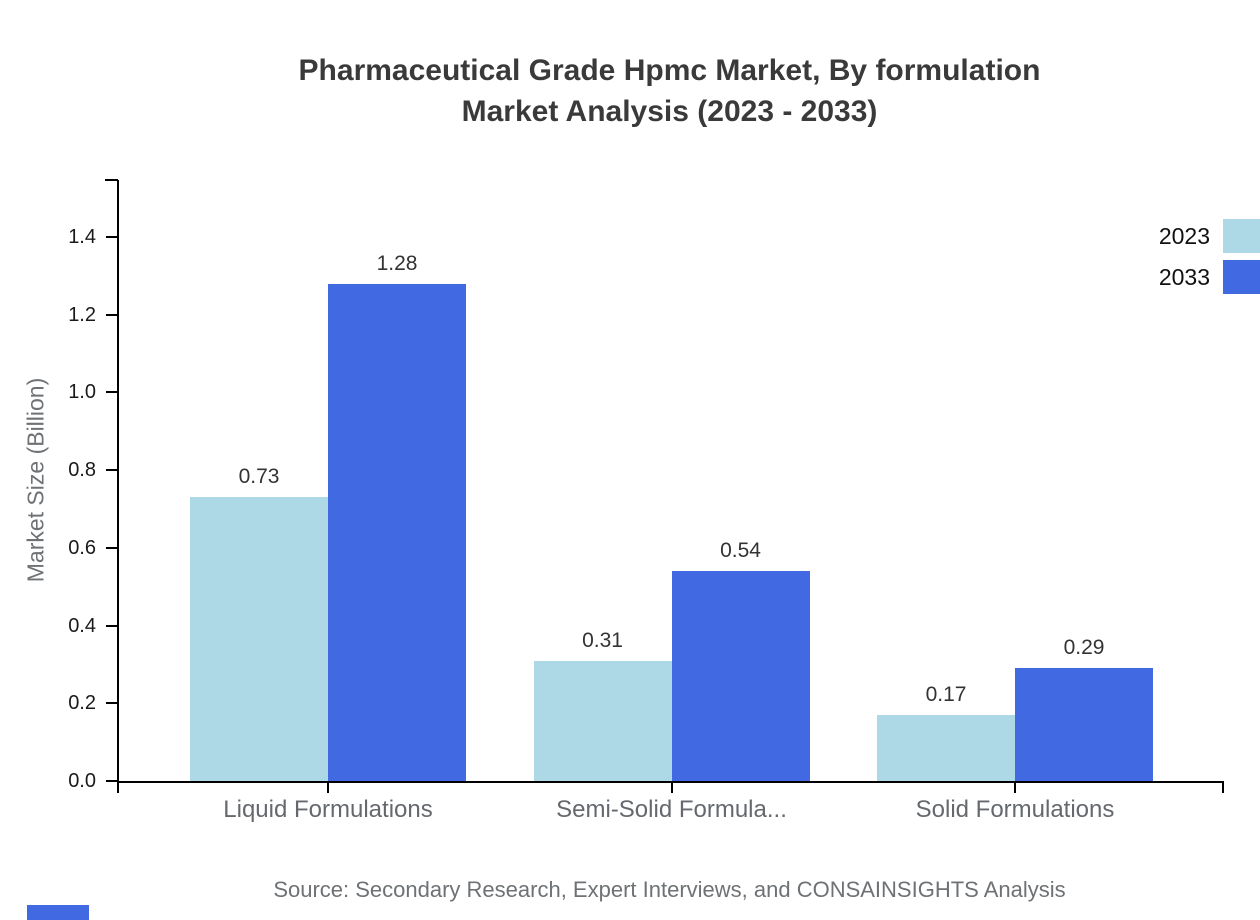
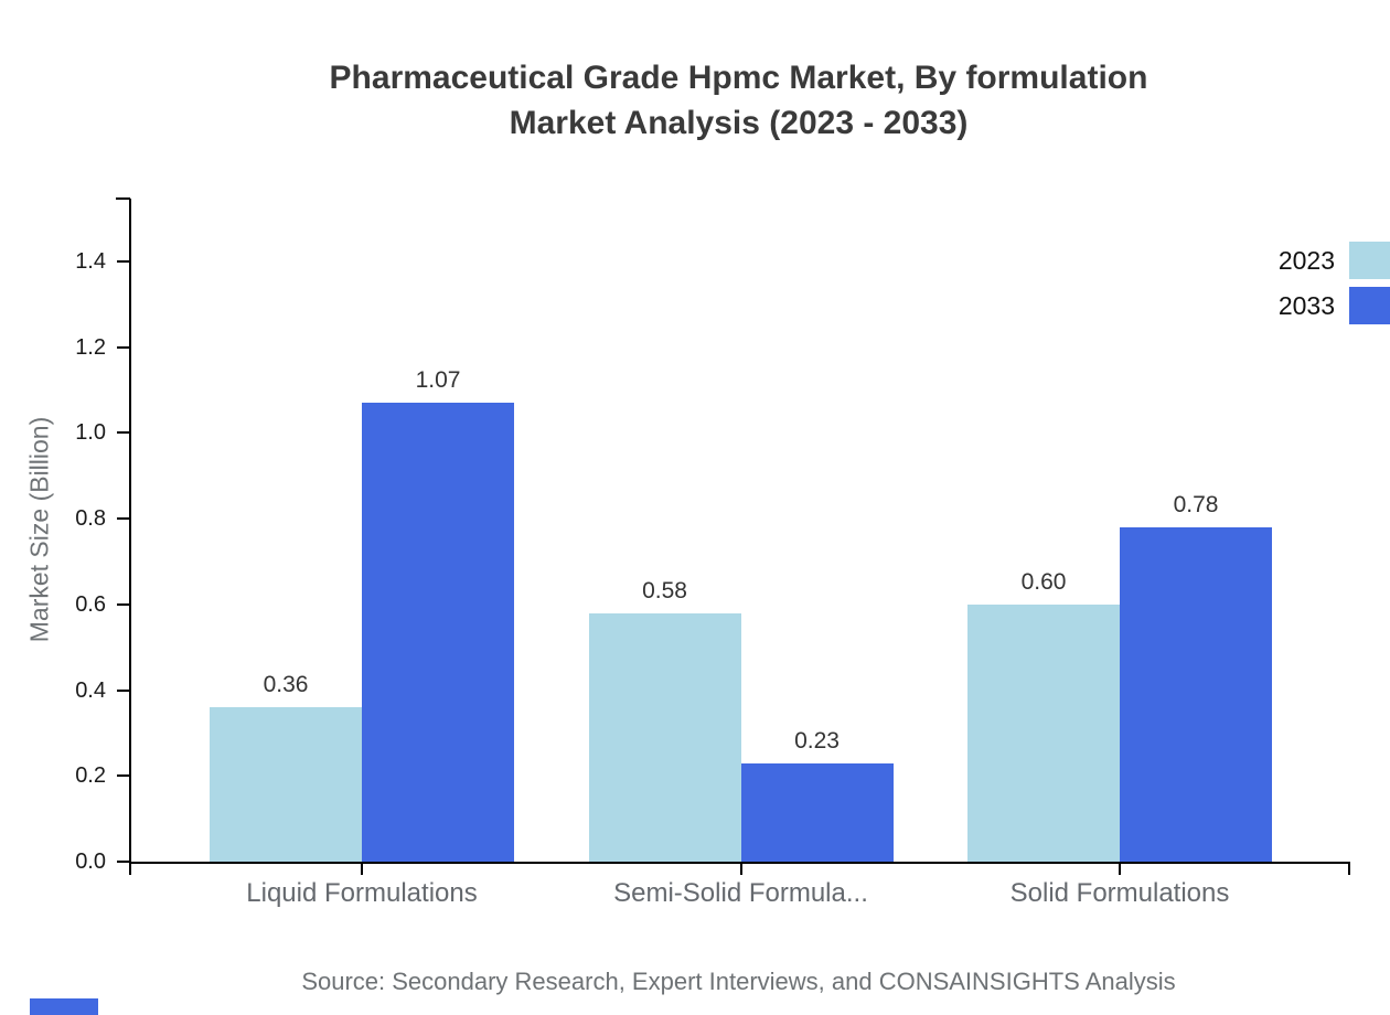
2023/Liquid Formulations: 0.73 -> 0.36
2033/Liquid Formulations: 1.28 -> 1.07
2023/Semi-Solid Formula...: 0.31 -> 0.58
2033/Semi-Solid Formula...: 0.54 -> 0.23
2023/Solid Formulations: 0.17 -> 0.60
2033/Solid Formulations: 0.29 -> 0.78
